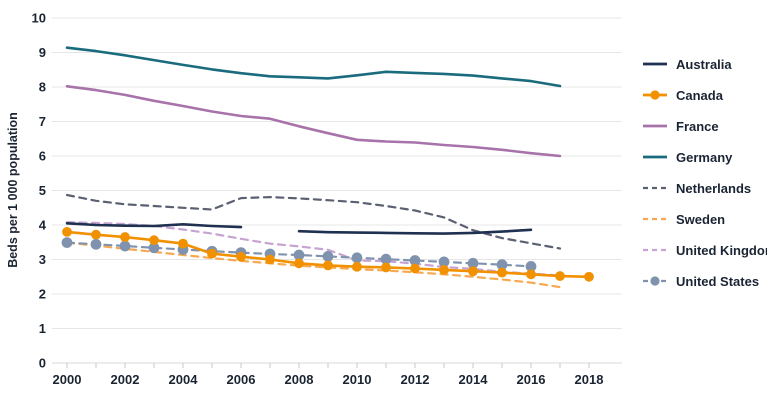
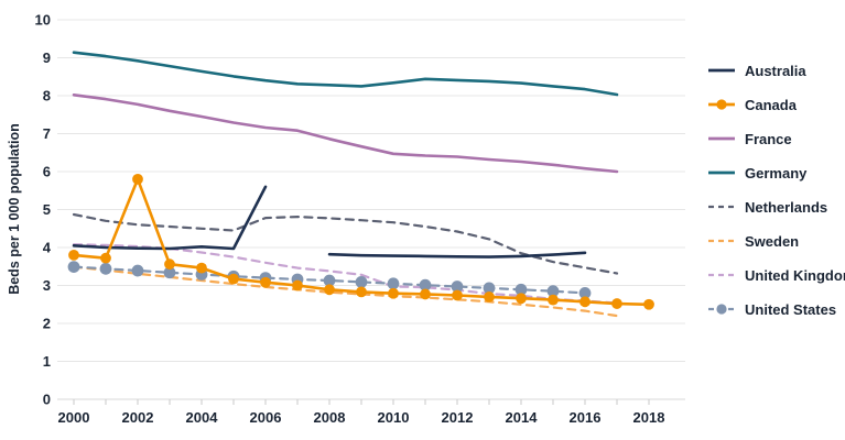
Canada/2002: 3.6 -> 5.8
Australia/2006: 3.9 -> 5.6
